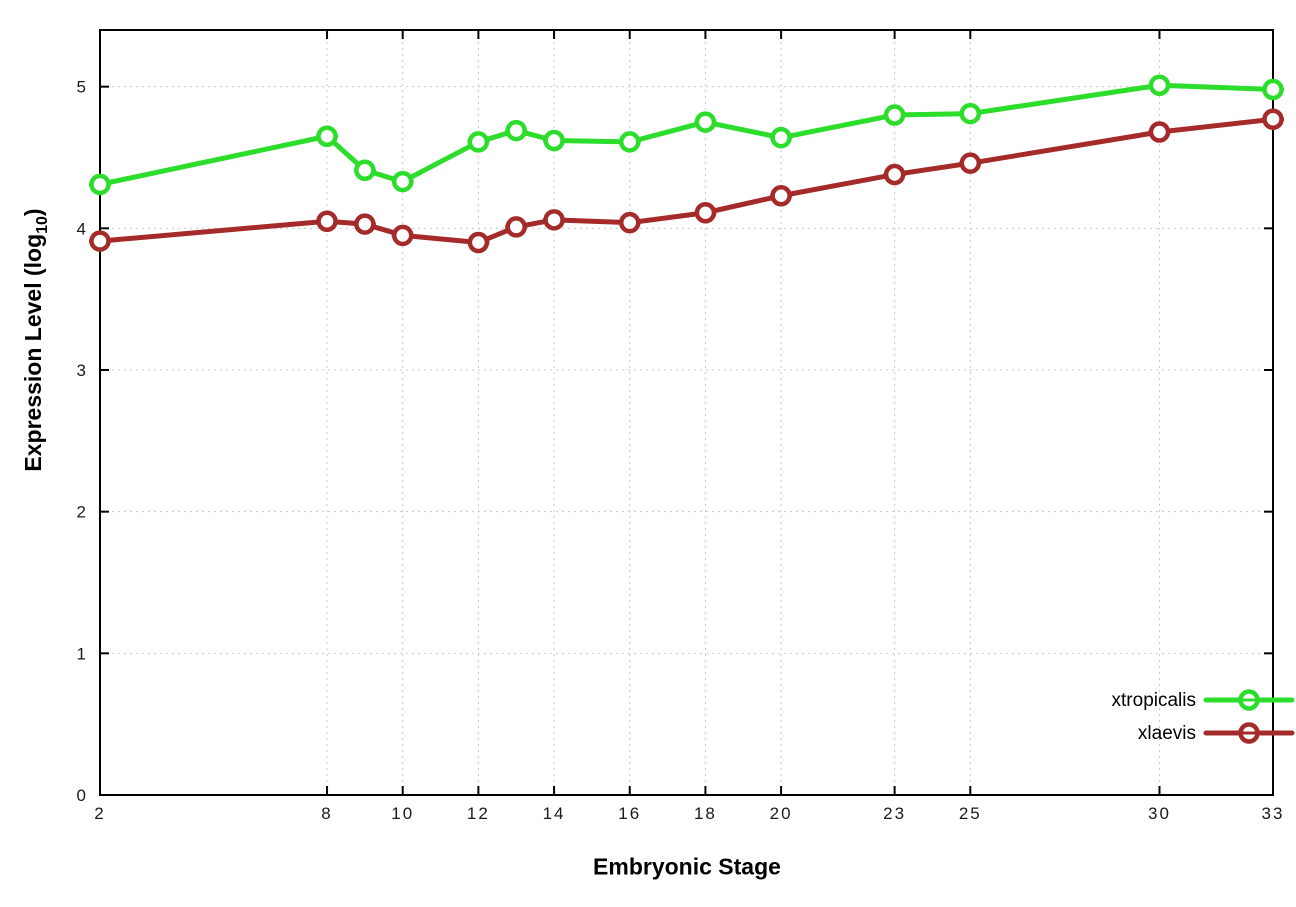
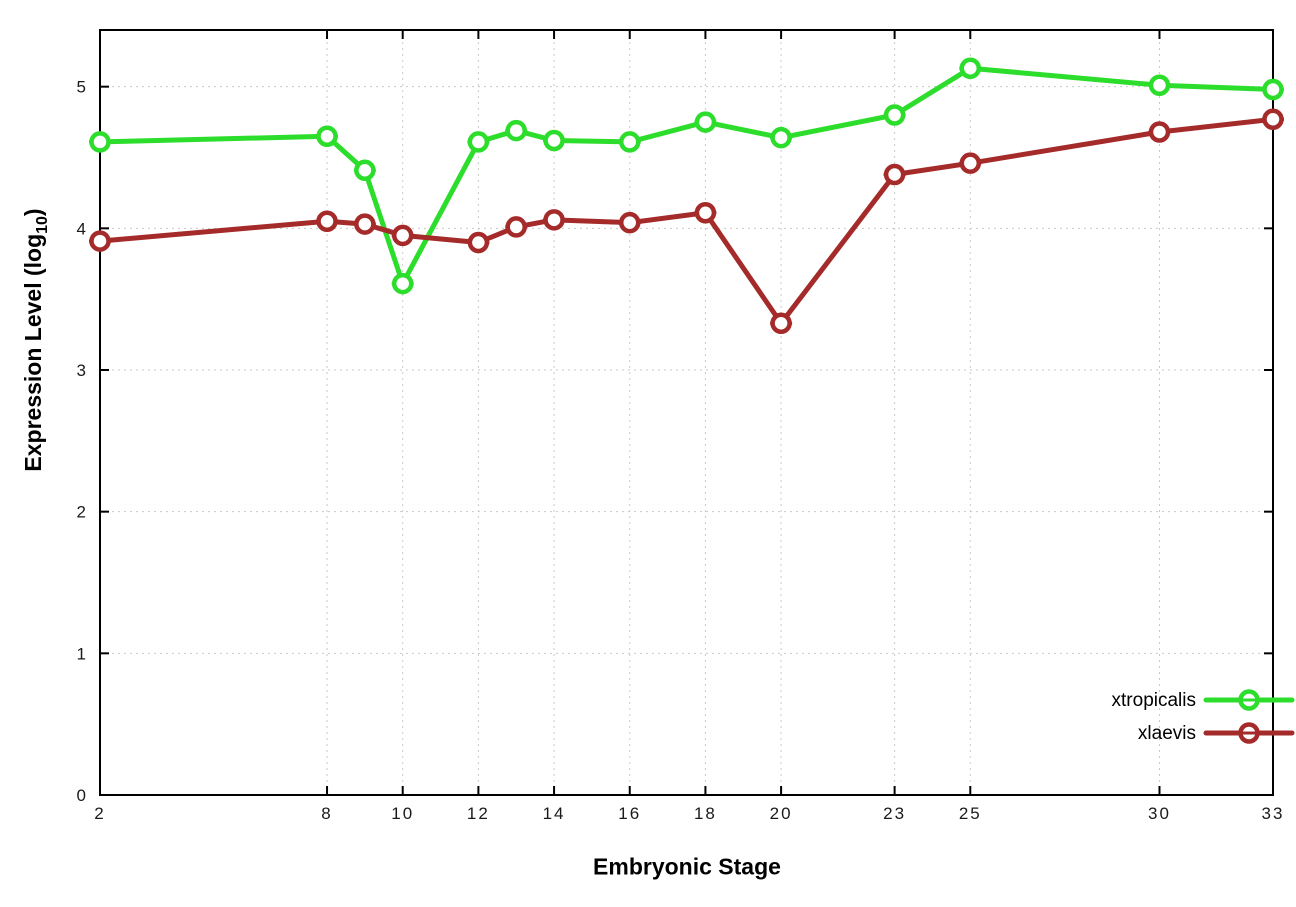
xtropicalis/2: 4.31 -> 4.61
xtropicalis/10: 4.33 -> 3.61
xlaevis/20: 4.23 -> 3.33
xtropicalis/25: 4.81 -> 5.13
